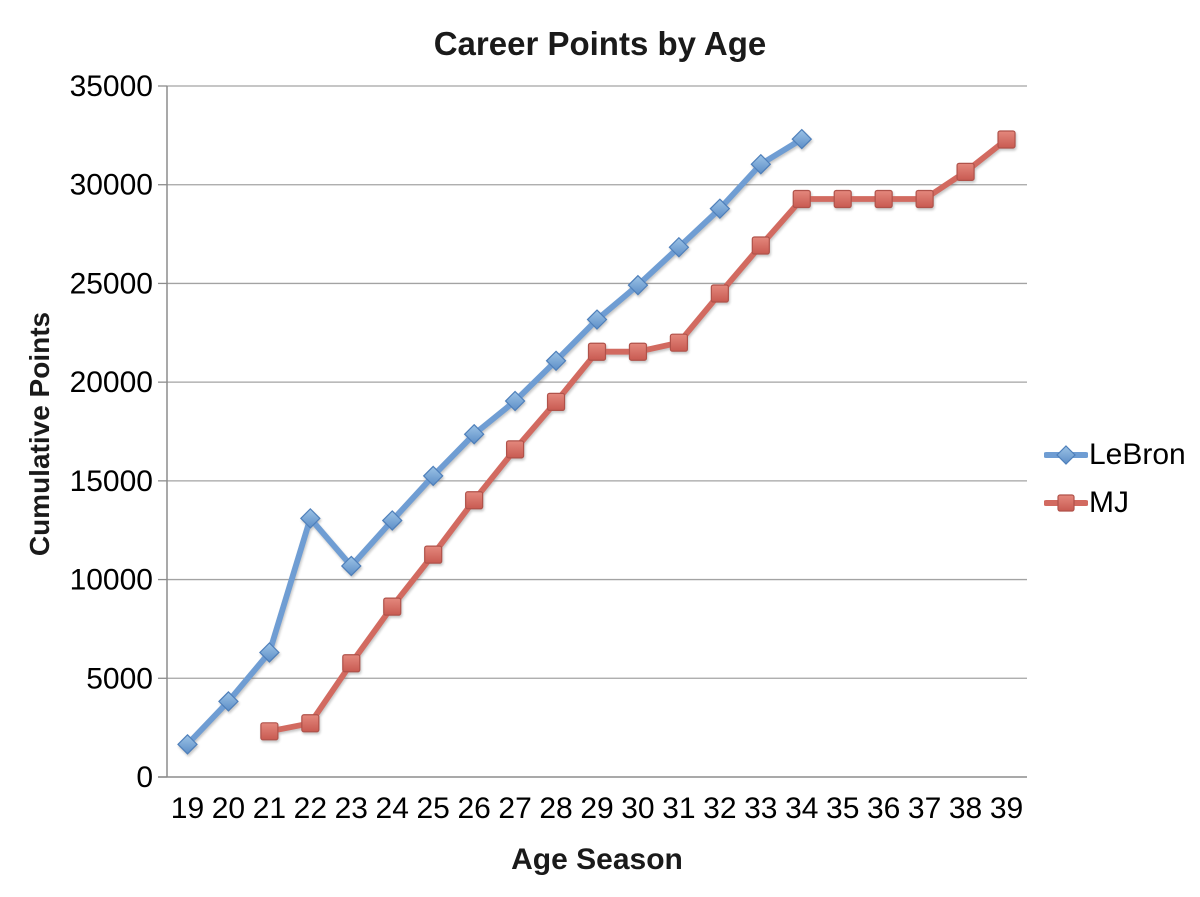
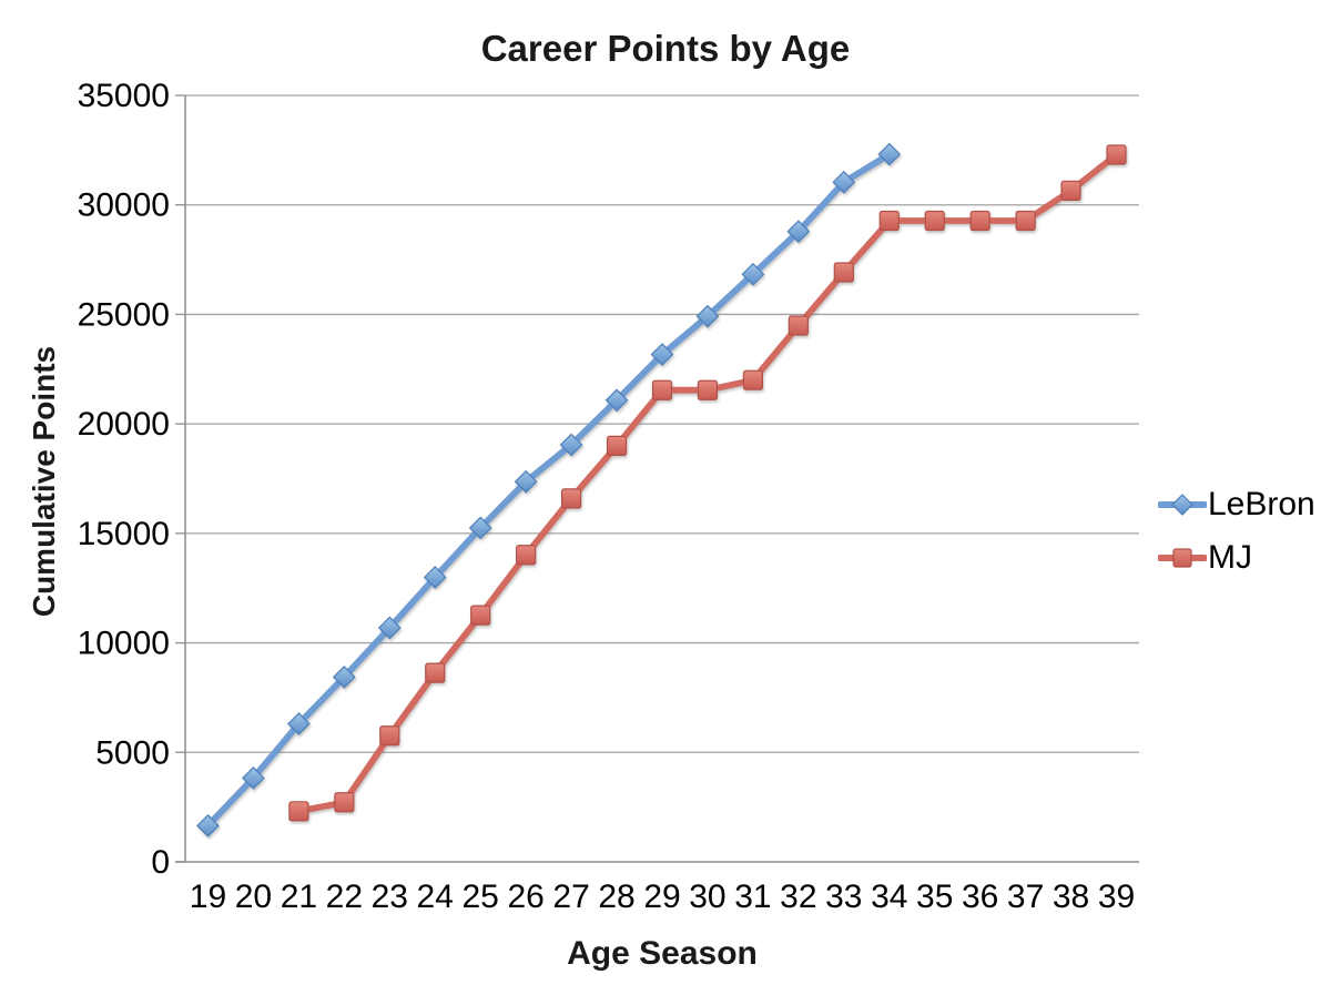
LeBron/22: 13100 -> 8400
